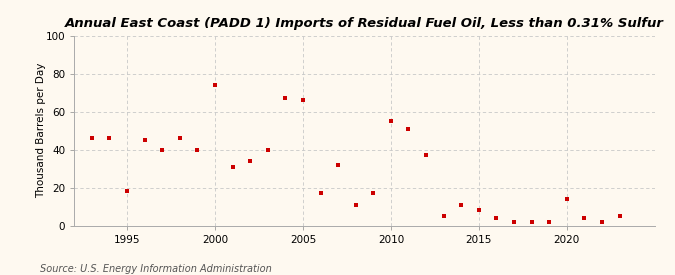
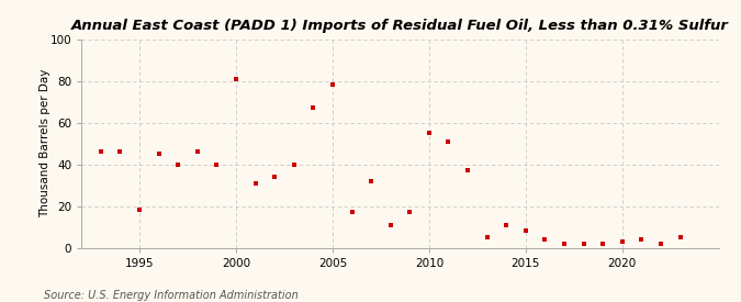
2000: 74 -> 81
2005: 66 -> 78
2020: 14 -> 3
